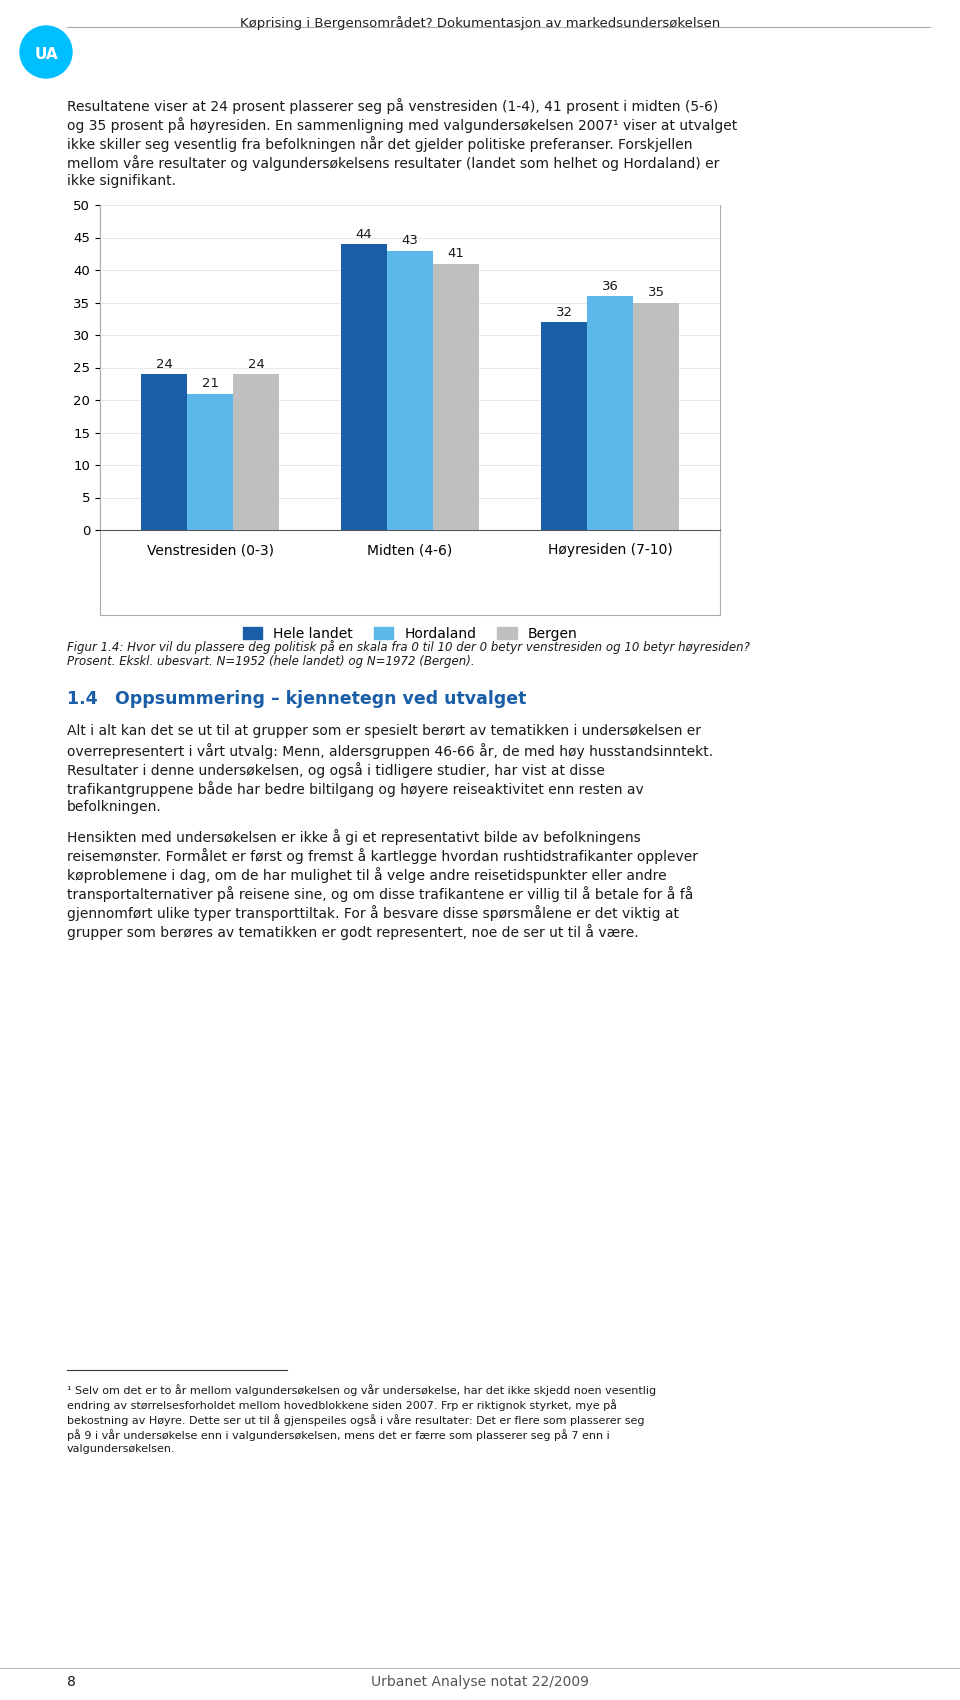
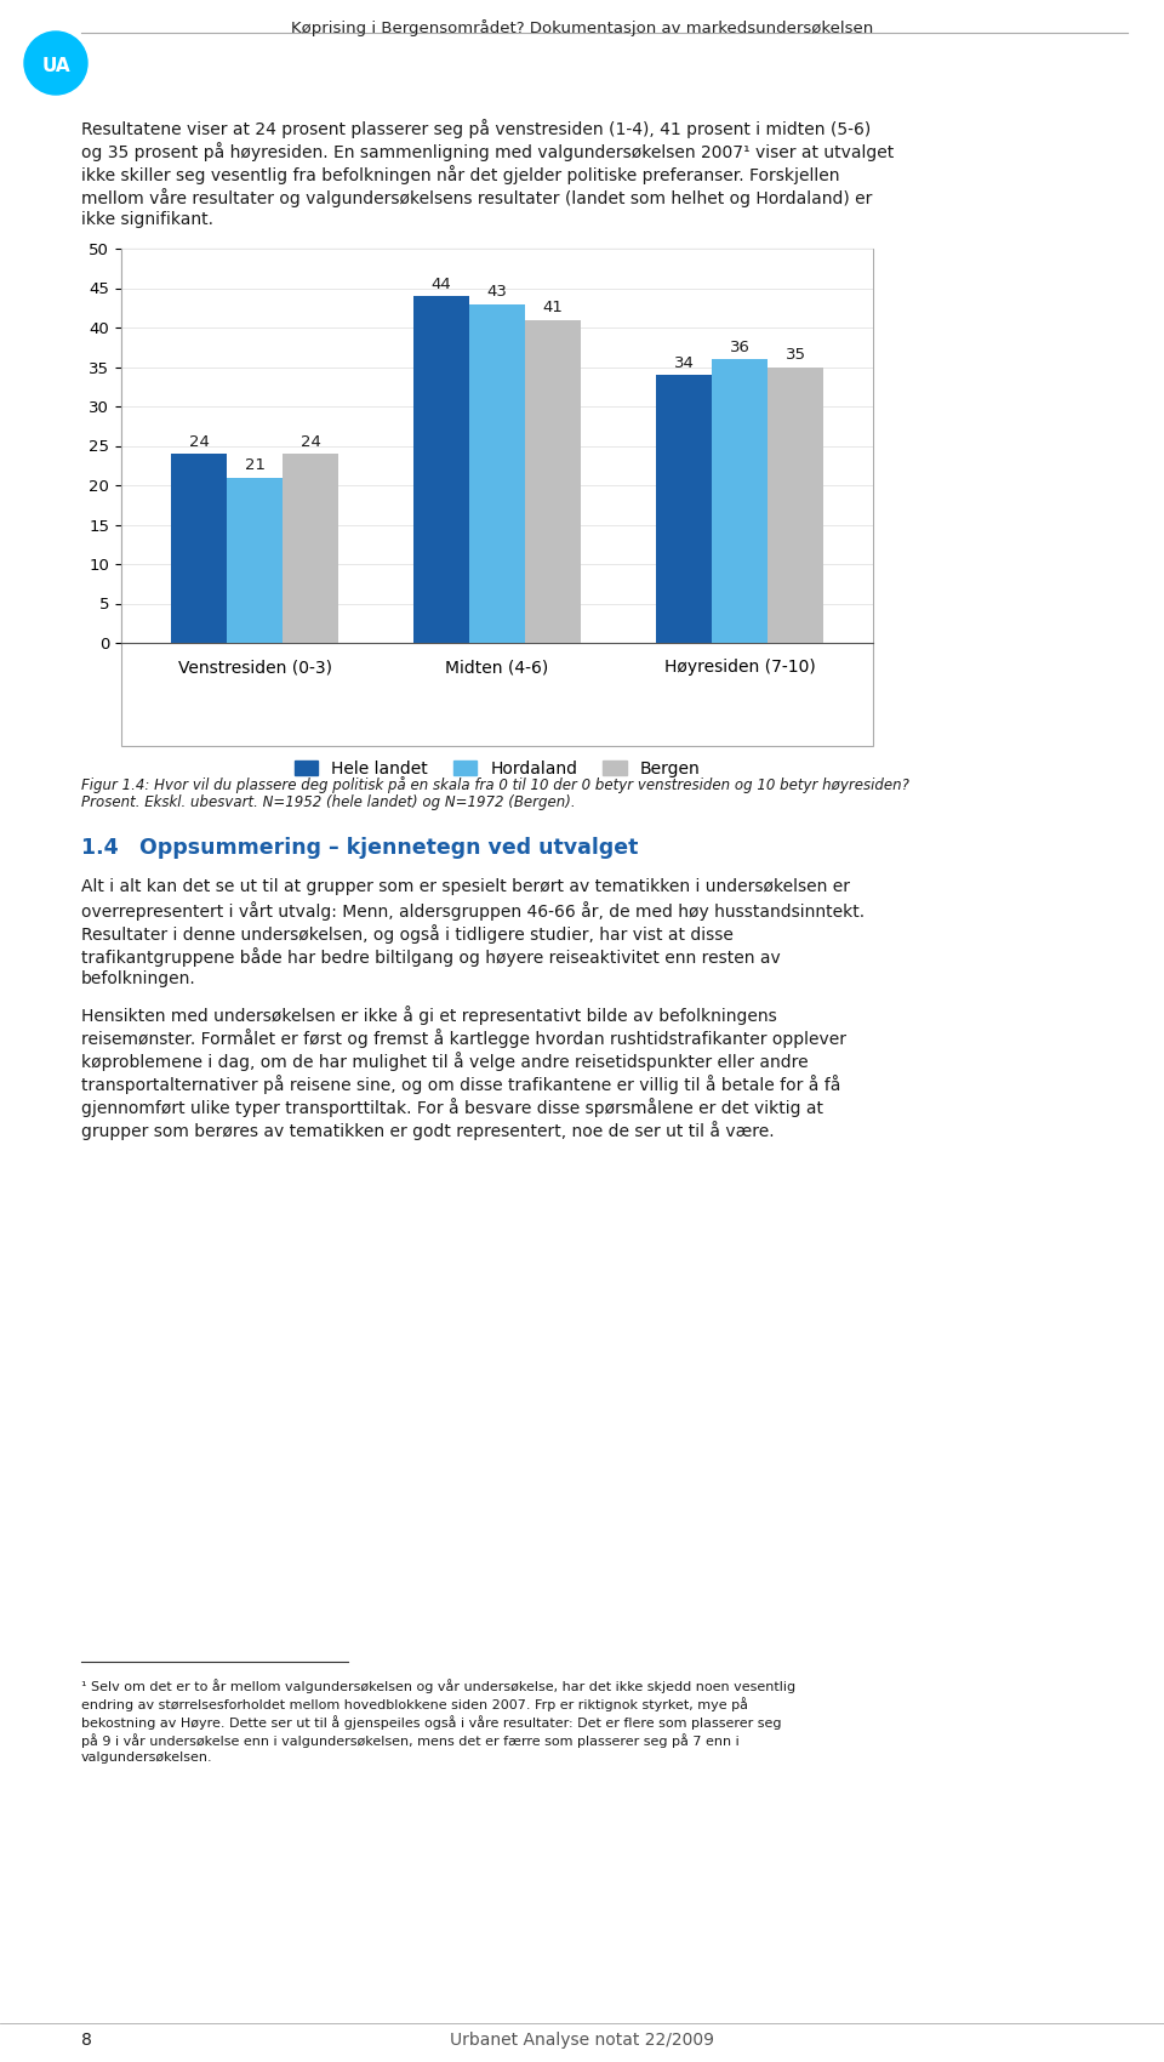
Hele landet/Høyresiden (7-10): 32 -> 34
